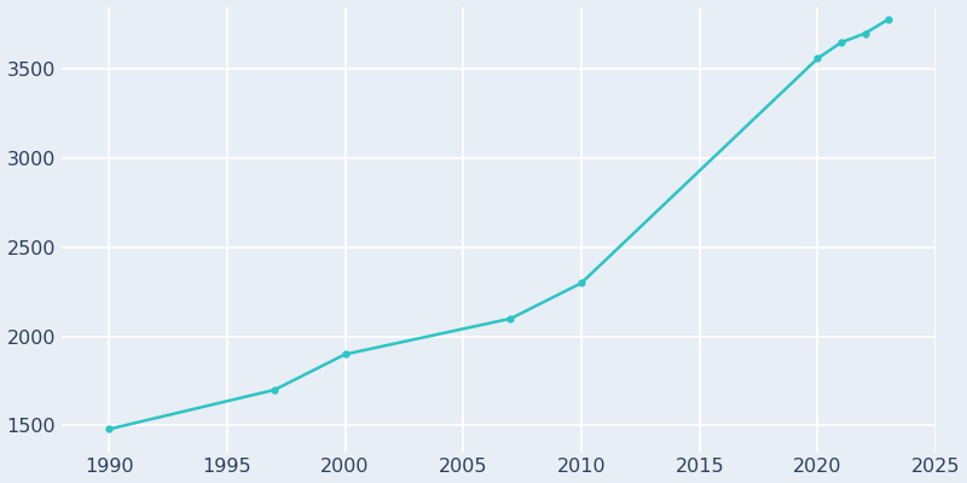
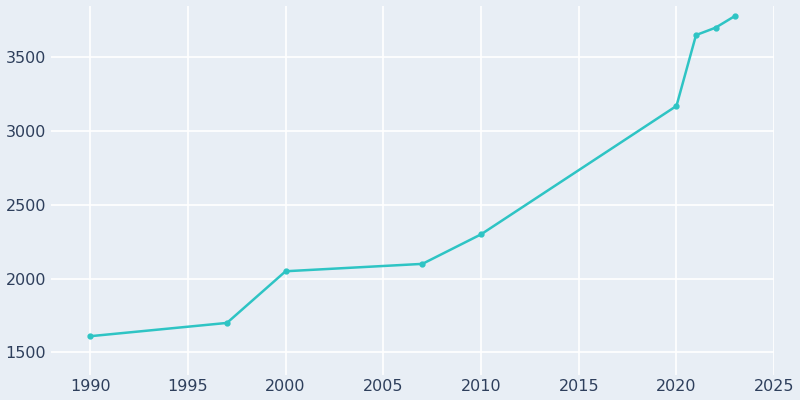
1990: 1480 -> 1610
2000: 1900 -> 2050
2020: 3560 -> 3170
